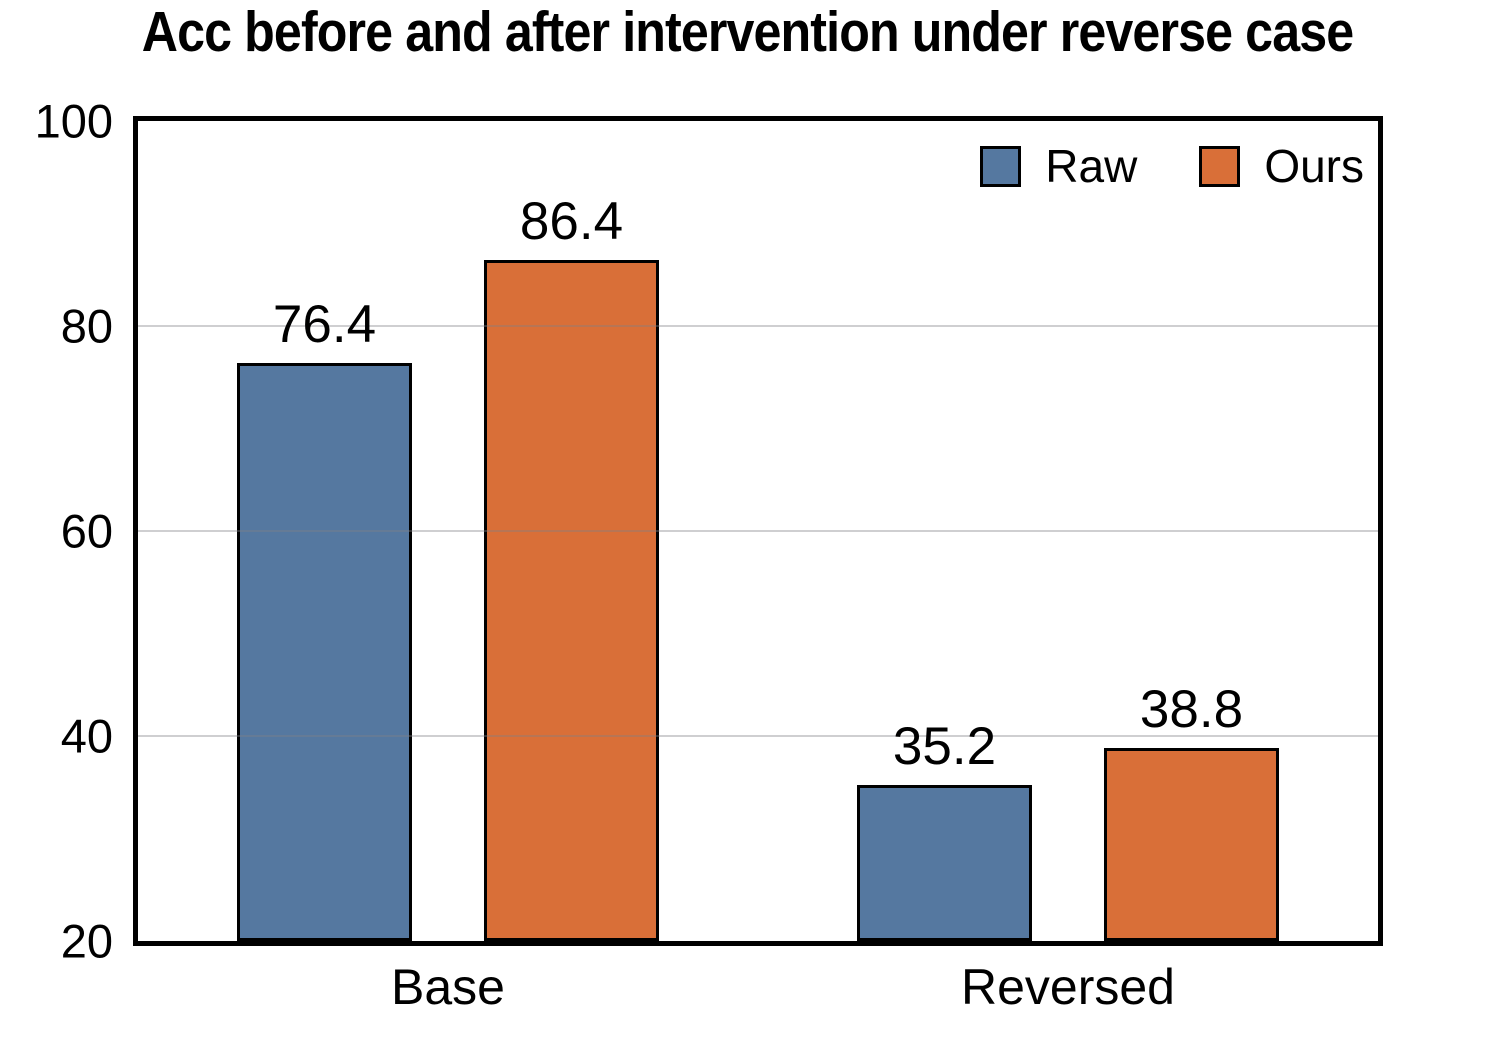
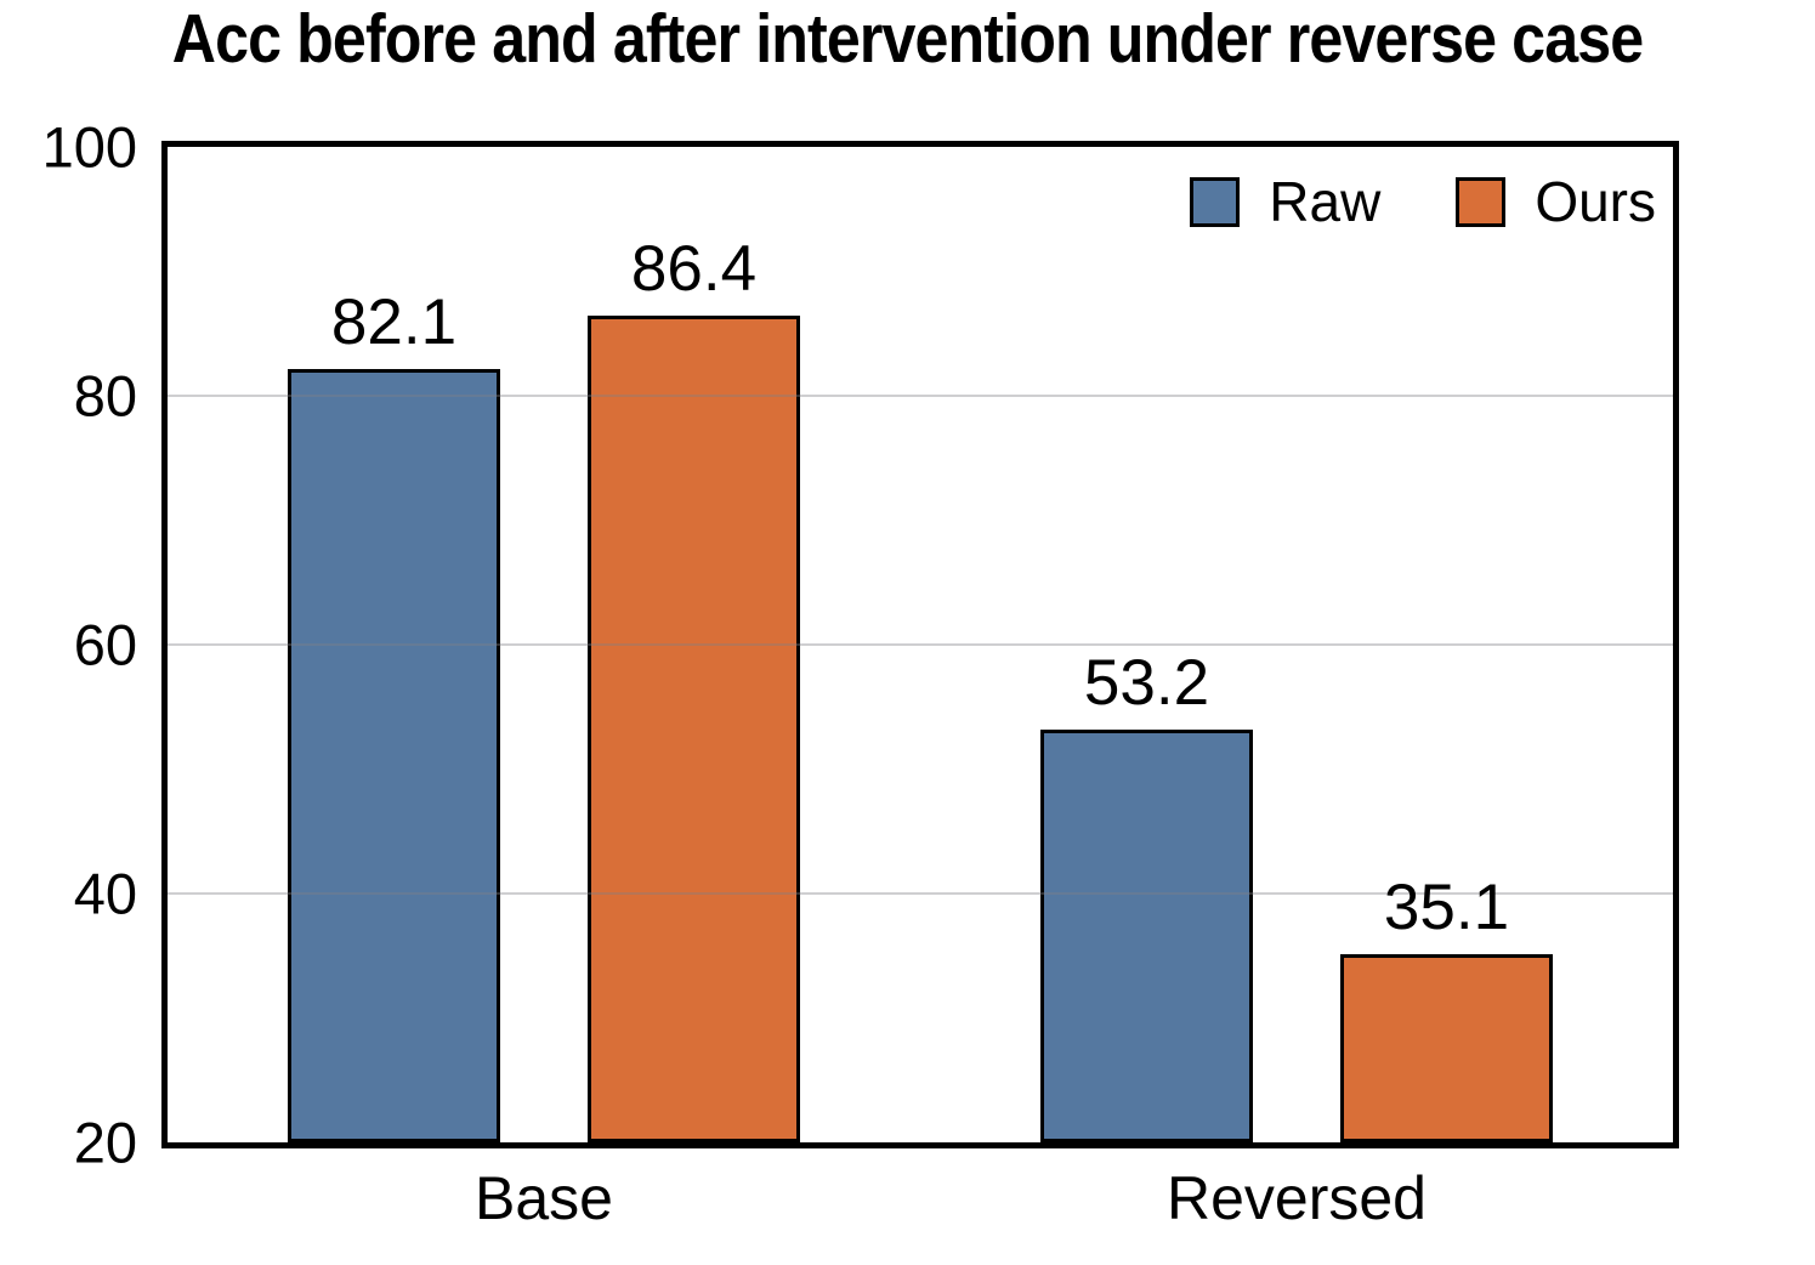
Raw/Base: 76.4 -> 82.1
Raw/Reversed: 35.2 -> 53.2
Ours/Reversed: 38.8 -> 35.1
